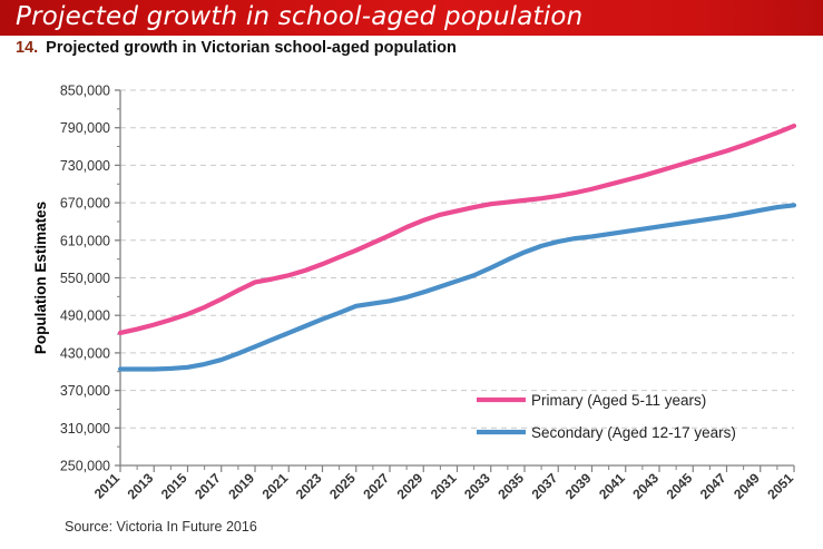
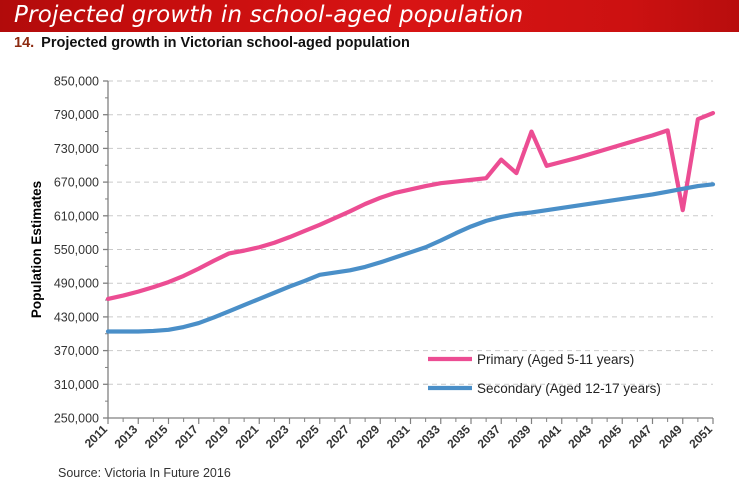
Primary (Aged 5-11 years)/2037: 680000 -> 710000
Primary (Aged 5-11 years)/2039: 690000 -> 760000
Primary (Aged 5-11 years)/2049: 770000 -> 620000
